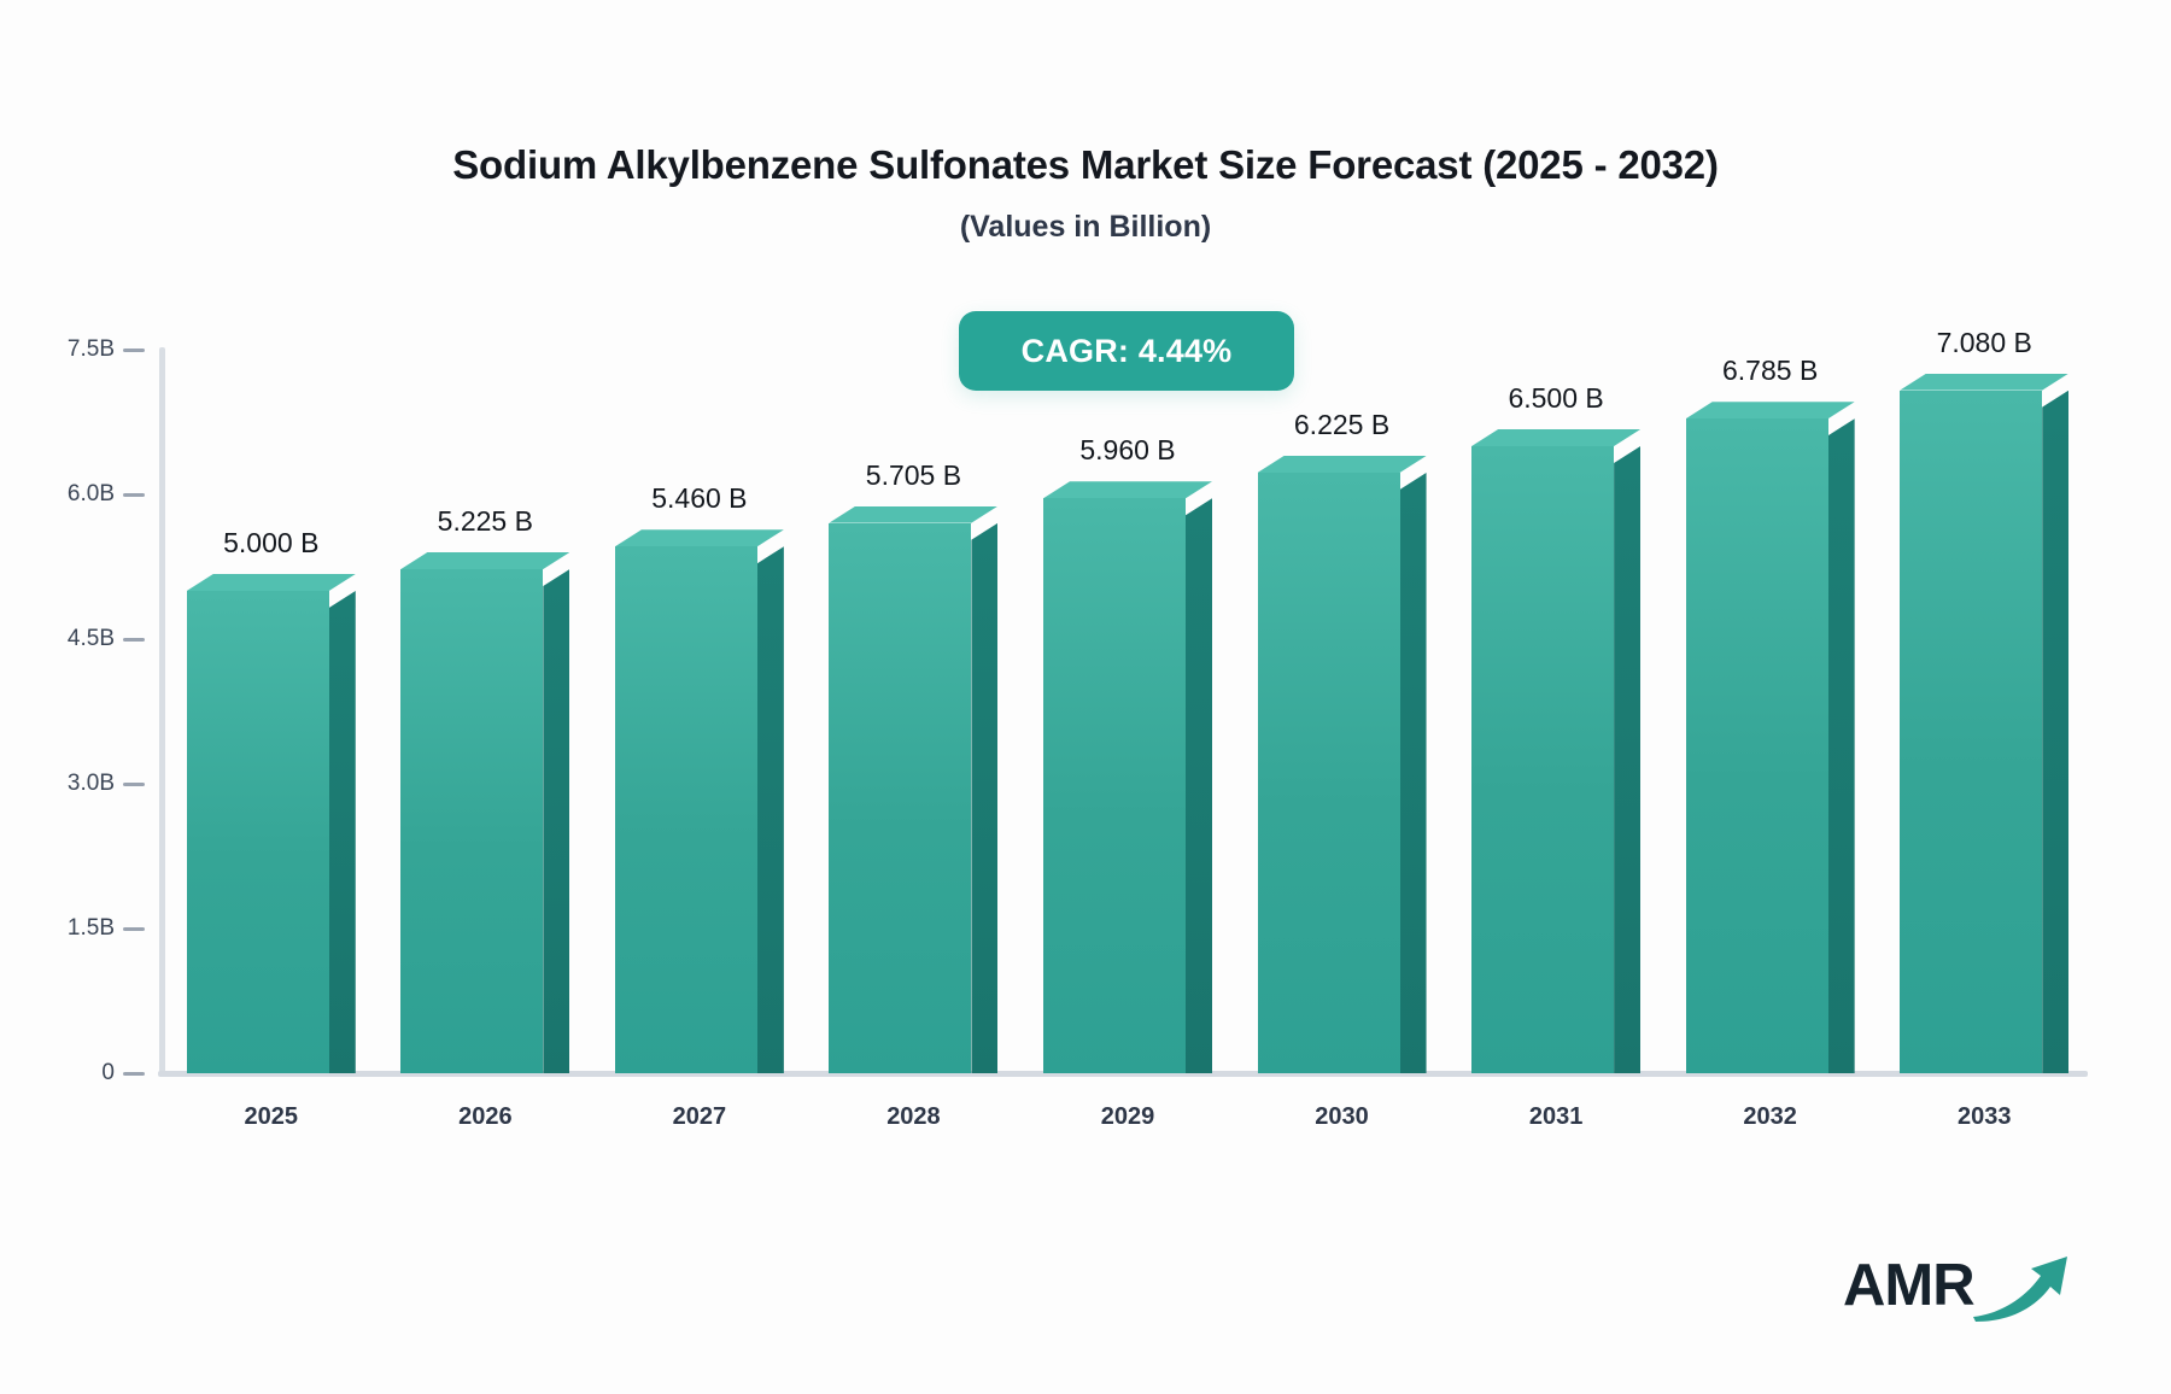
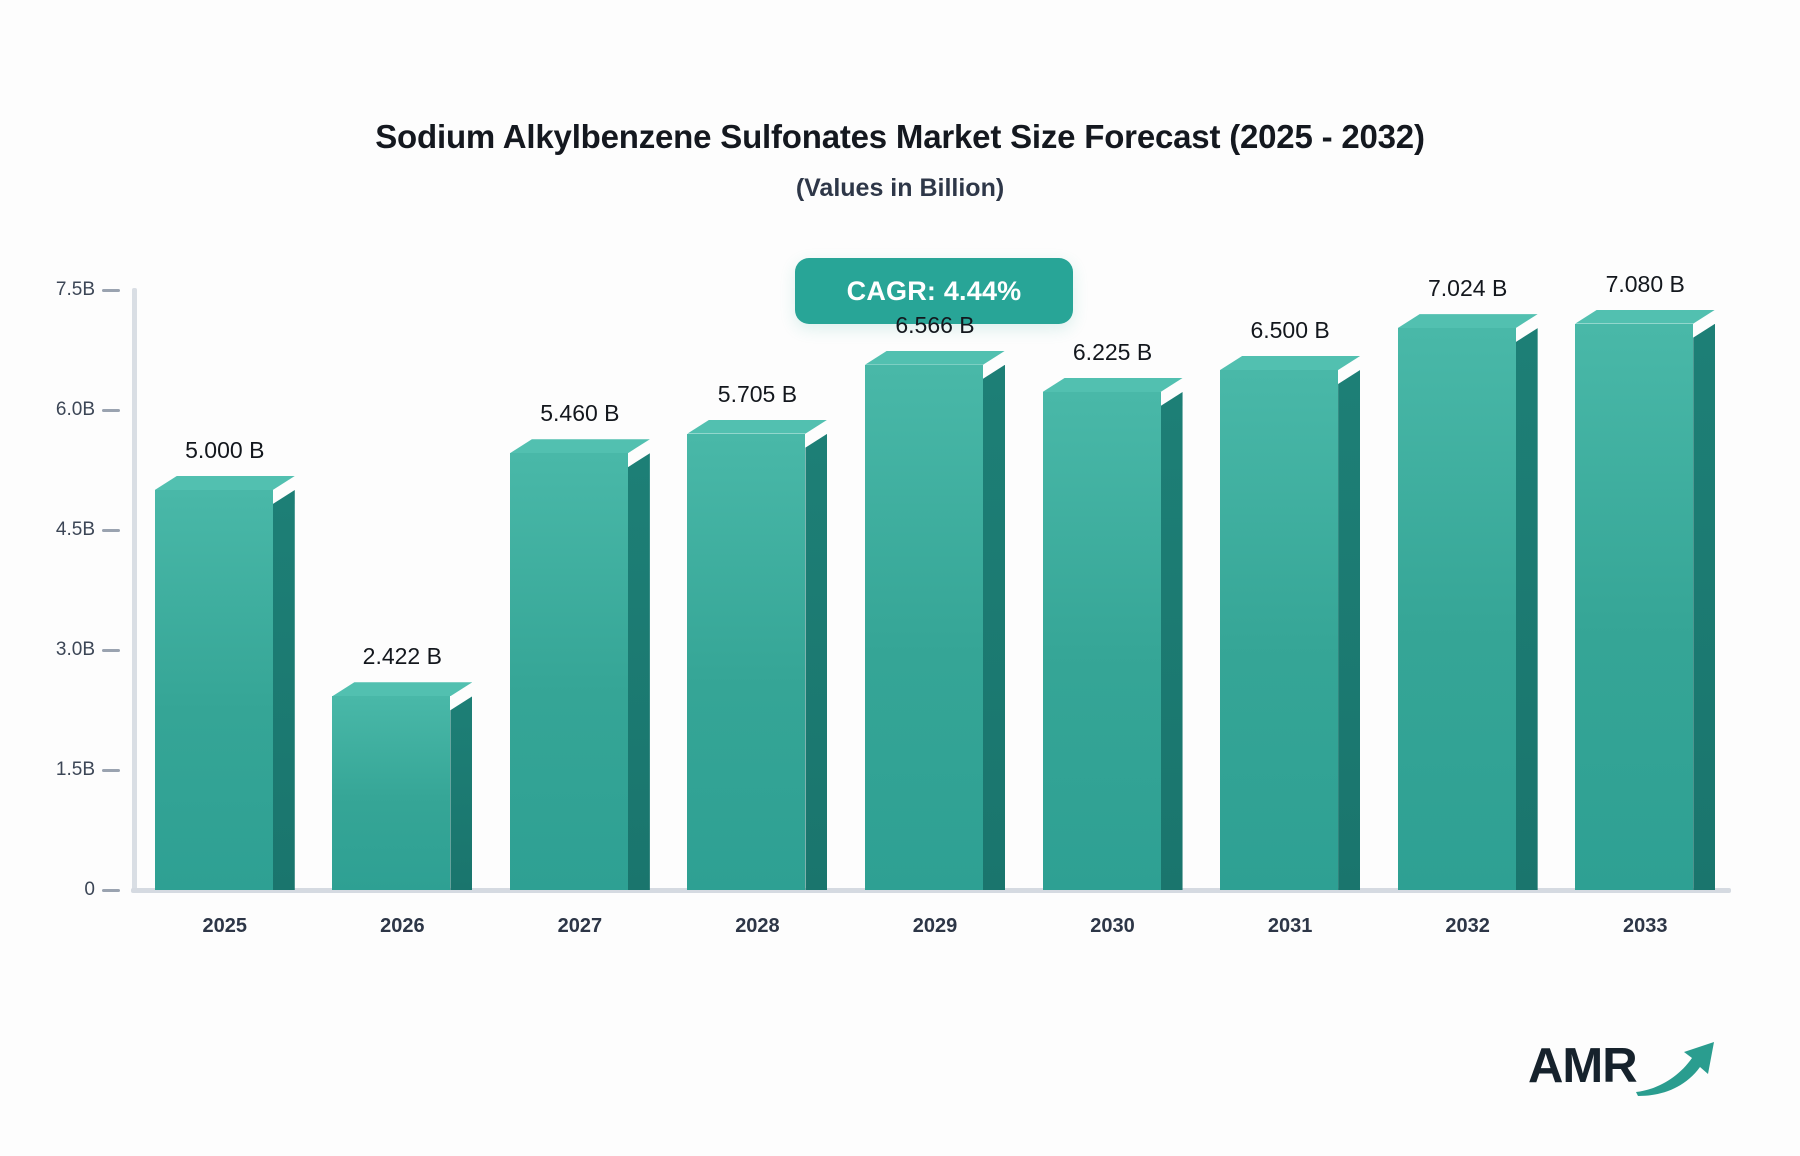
2026: 5.225 -> 2.422
2029: 5.960 -> 6.566
2032: 6.785 -> 7.024
